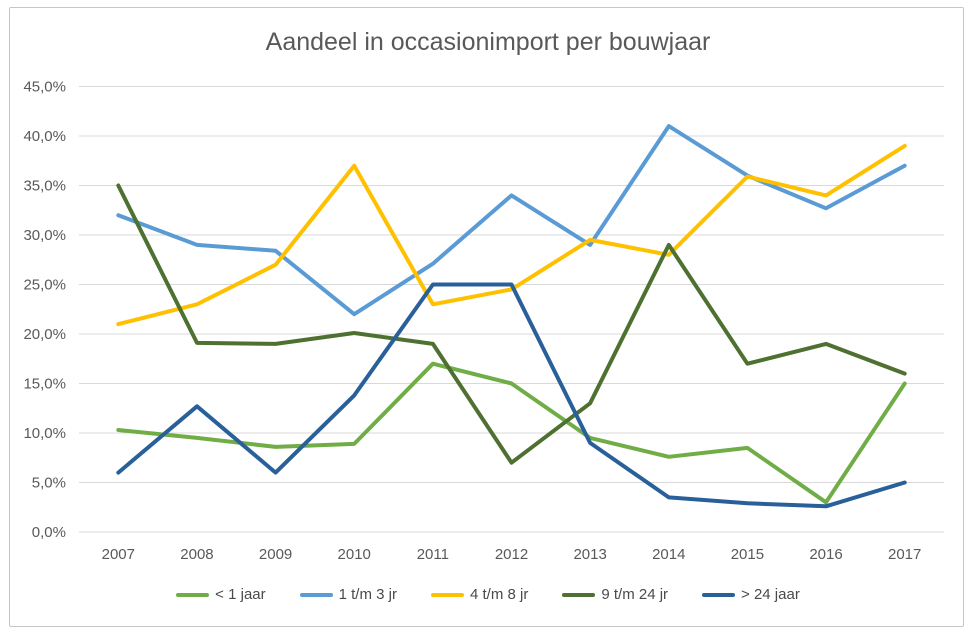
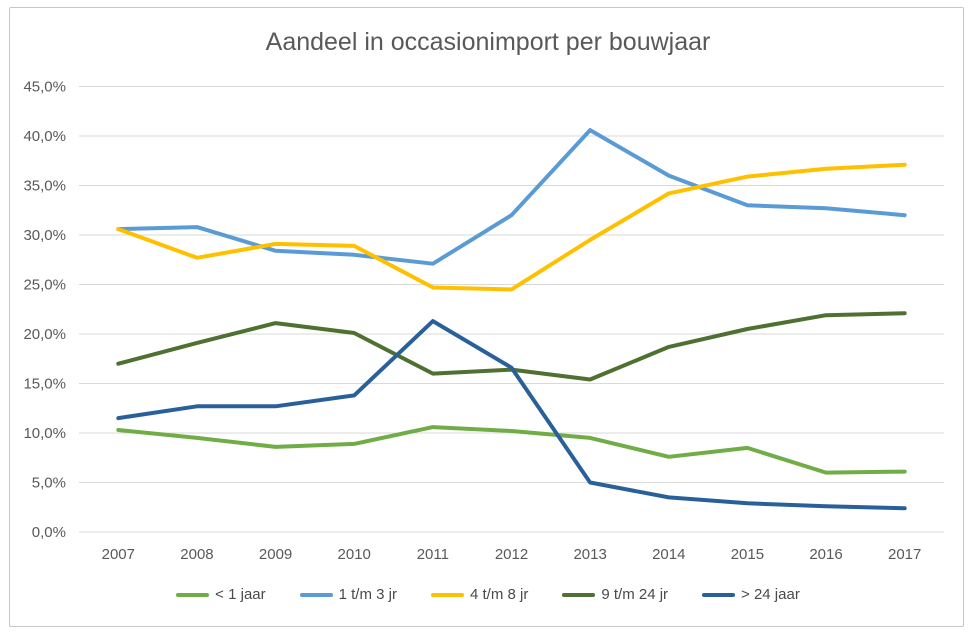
1 t/m 3 jr/2007: 32% -> 31%
4 t/m 8 jr/2007: 21% -> 31%
9 t/m 24 jr/2007: 35% -> 17%
> 24 jaar/2007: 6% -> 12%
1 t/m 3 jr/2008: 29% -> 31%
4 t/m 8 jr/2008: 23% -> 28%
4 t/m 8 jr/2009: 27% -> 29%
9 t/m 24 jr/2009: 19% -> 21%
> 24 jaar/2009: 6% -> 13%
1 t/m 3 jr/2010: 22% -> 28%
4 t/m 8 jr/2010: 37% -> 29%
< 1 jaar/2011: 17% -> 11%
4 t/m 8 jr/2011: 23% -> 25%
9 t/m 24 jr/2011: 19% -> 16%
> 24 jaar/2011: 25% -> 21%
< 1 jaar/2012: 15% -> 10%
1 t/m 3 jr/2012: 34% -> 32%
9 t/m 24 jr/2012: 7% -> 16%
> 24 jaar/2012: 25% -> 17%
1 t/m 3 jr/2013: 29% -> 41%
9 t/m 24 jr/2013: 13% -> 15%
> 24 jaar/2013: 9% -> 5%
1 t/m 3 jr/2014: 41% -> 36%
4 t/m 8 jr/2014: 28% -> 34%
9 t/m 24 jr/2014: 29% -> 19%
1 t/m 3 jr/2015: 36% -> 33%
9 t/m 24 jr/2015: 17% -> 20%
< 1 jaar/2016: 3% -> 6%
4 t/m 8 jr/2016: 34% -> 37%
9 t/m 24 jr/2016: 19% -> 22%
< 1 jaar/2017: 15% -> 6%
1 t/m 3 jr/2017: 37% -> 32%
4 t/m 8 jr/2017: 39% -> 37%
9 t/m 24 jr/2017: 16% -> 22%
> 24 jaar/2017: 5% -> 2%
